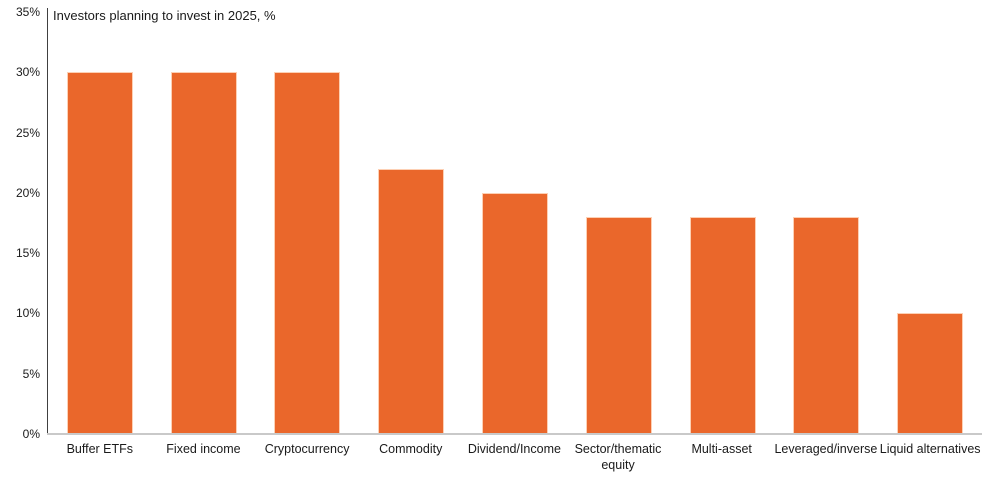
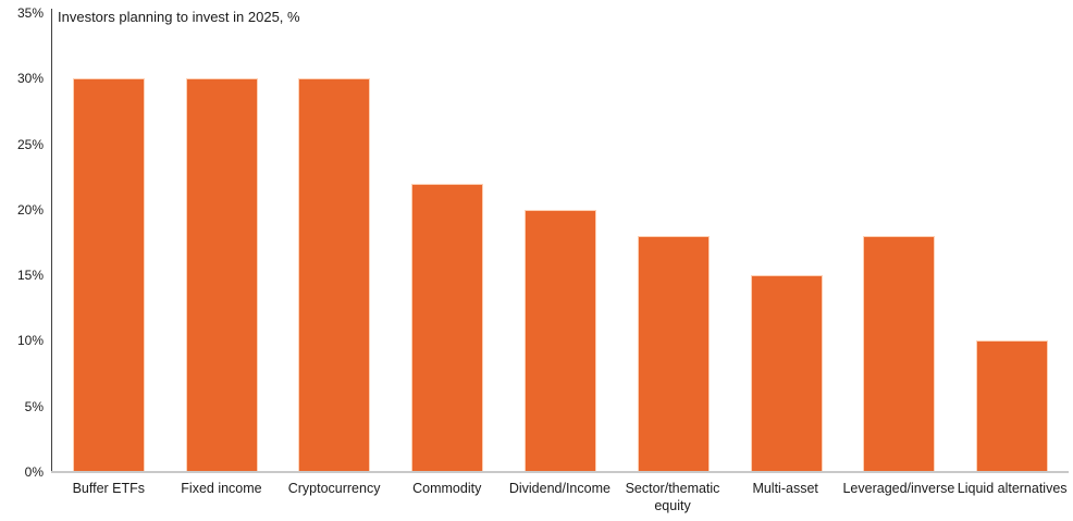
Multi-asset: 18% -> 15%
